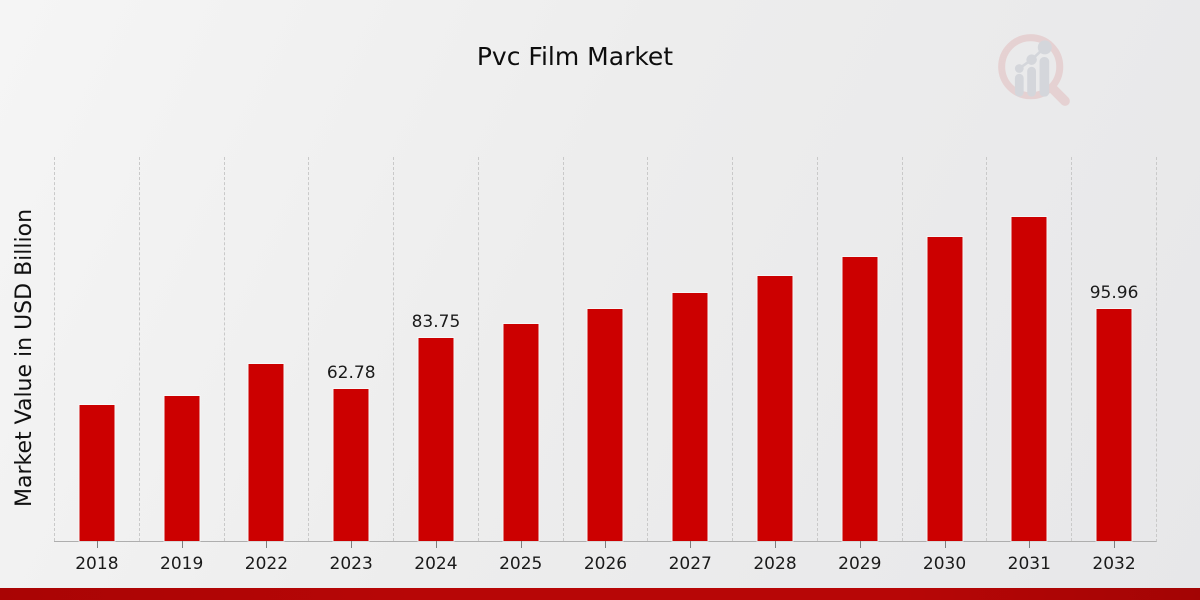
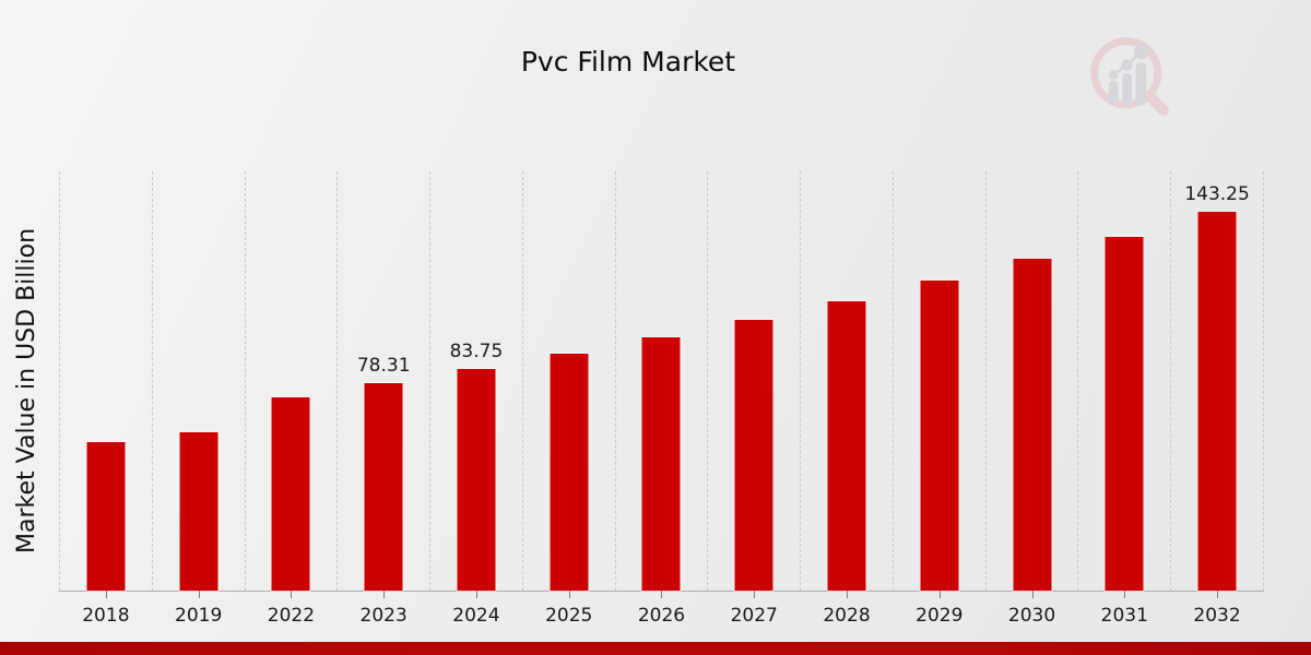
2023: 62.78 -> 78.31
2032: 95.96 -> 143.25
